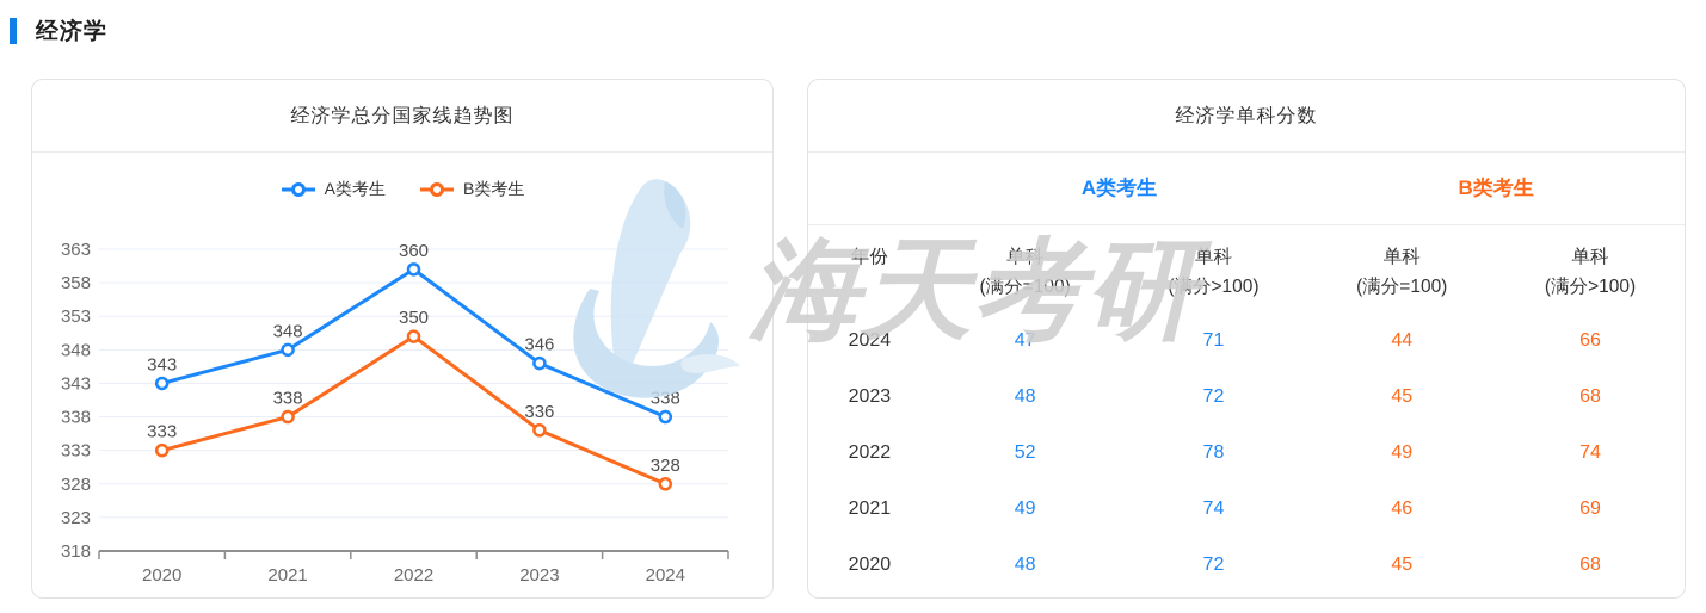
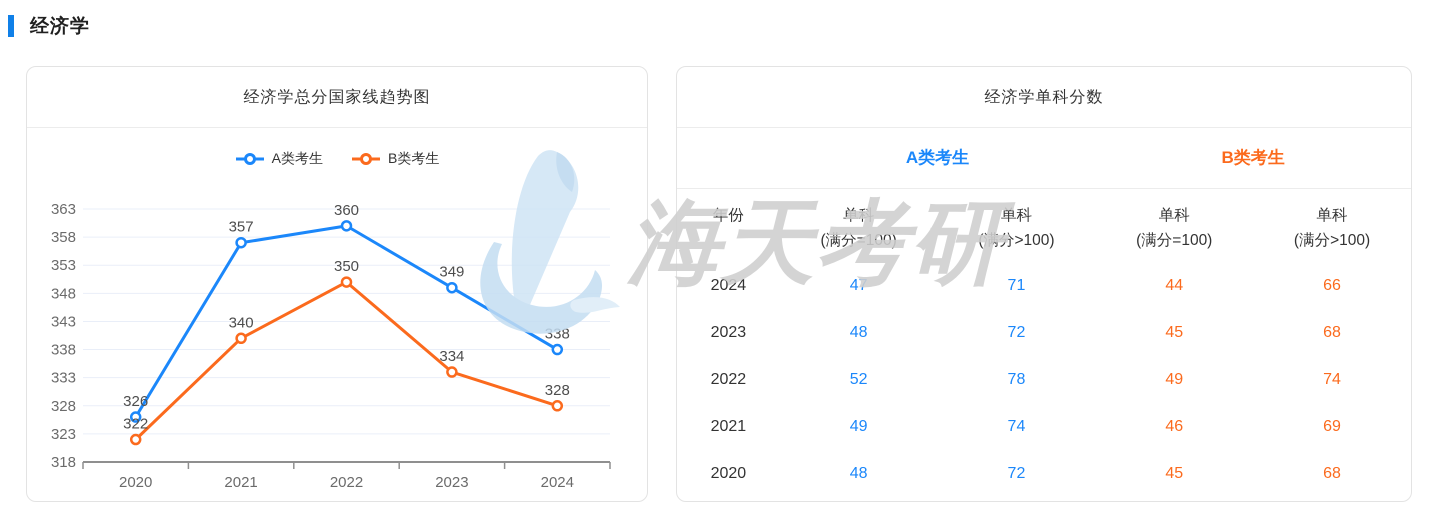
A类考生/2020: 343 -> 326
B类考生/2020: 333 -> 322
A类考生/2021: 348 -> 357
B类考生/2021: 338 -> 340
A类考生/2023: 346 -> 349
B类考生/2023: 336 -> 334
